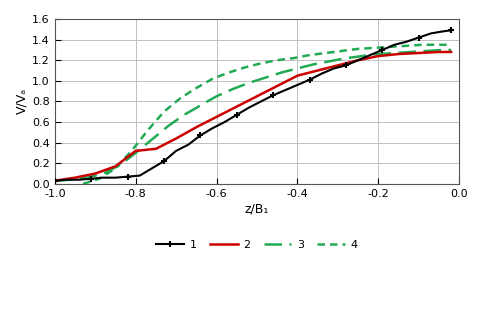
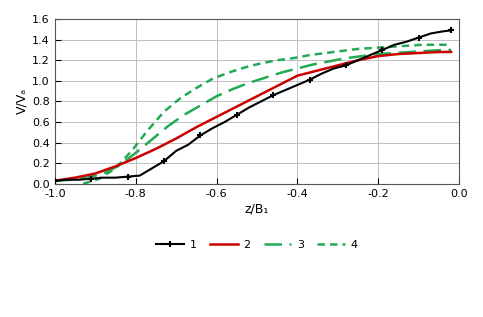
2/-0.8: 0.32 -> 0.25
